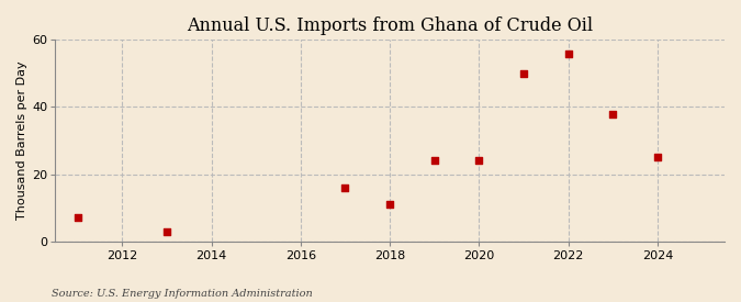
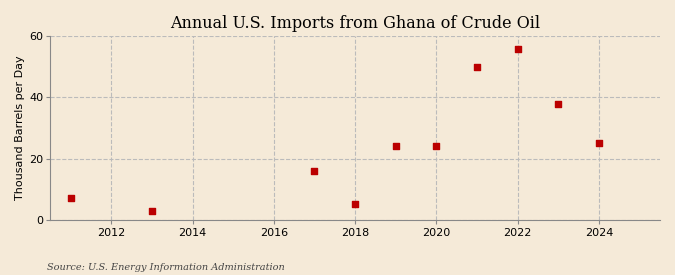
2018: 11 -> 5
